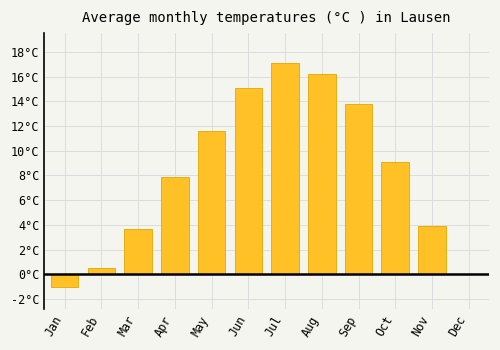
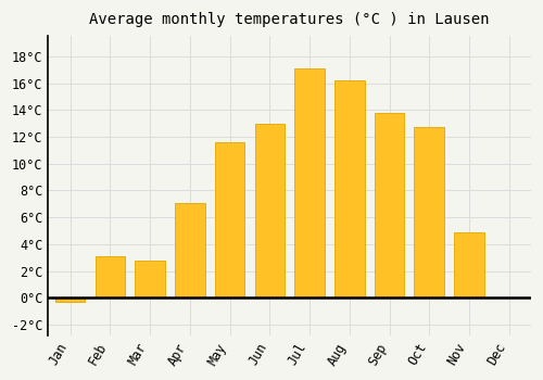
Jan: -1.0°C -> -0.3°C
Feb: 0.5°C -> 3.1°C
Mar: 3.7°C -> 2.8°C
Apr: 7.9°C -> 7.1°C
Jun: 15.1°C -> 13.0°C
Oct: 9.1°C -> 12.7°C
Nov: 3.9°C -> 4.9°C
